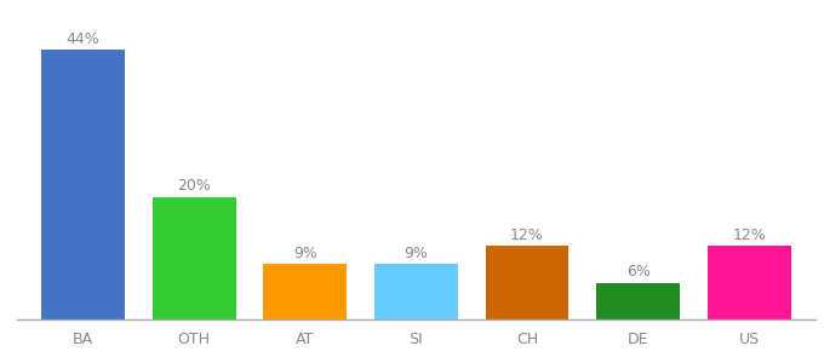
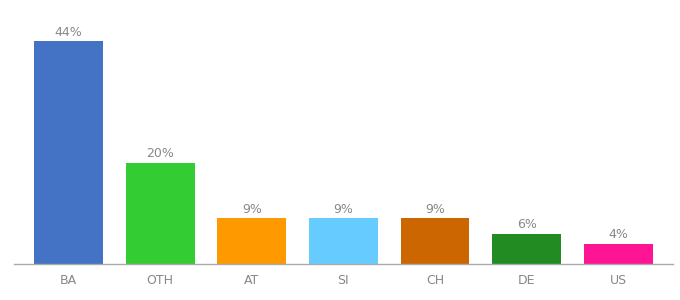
CH: 12% -> 9%
US: 12% -> 4%
